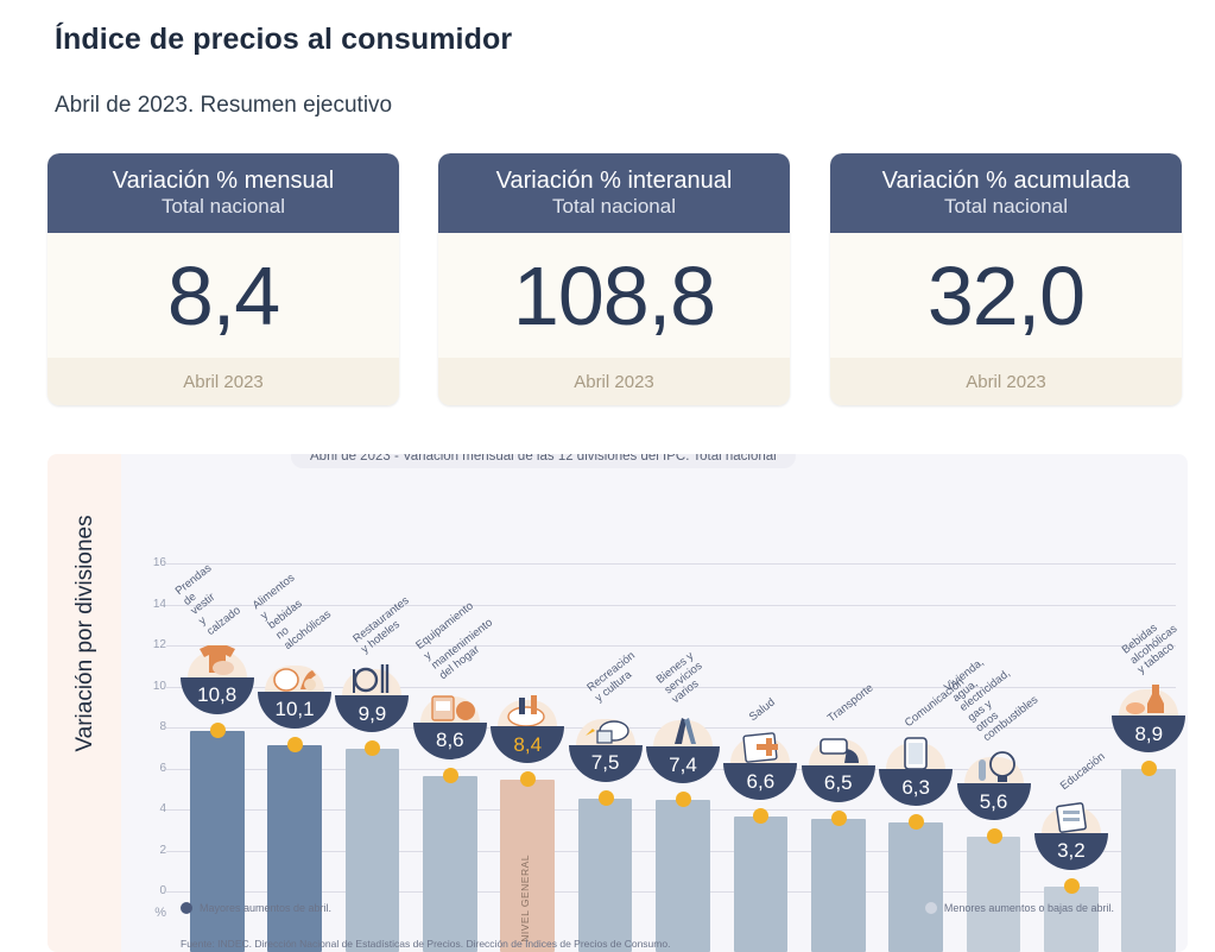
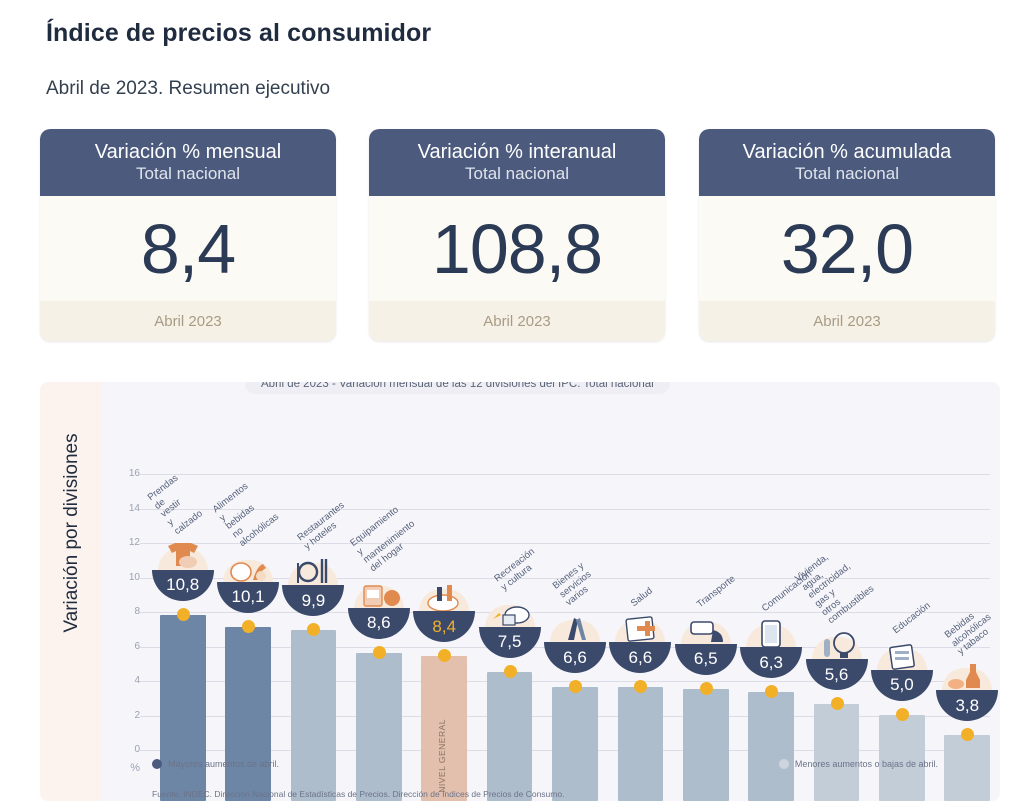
Bienes y servicios varios: 7,4 -> 6,6
Educación: 3,2 -> 5,0
Bebidas alcohólicas y tabaco: 8,9 -> 3,8
